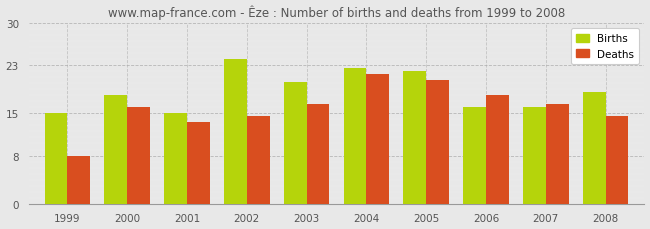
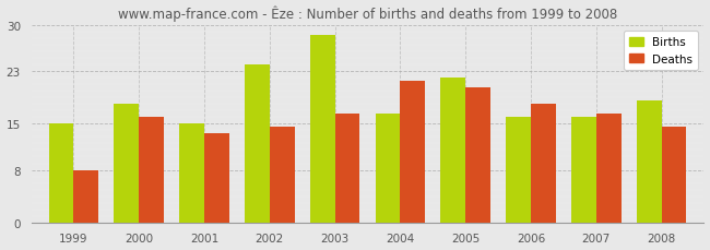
Births/2003: 20.2 -> 28.5
Births/2004: 22.6 -> 16.5
